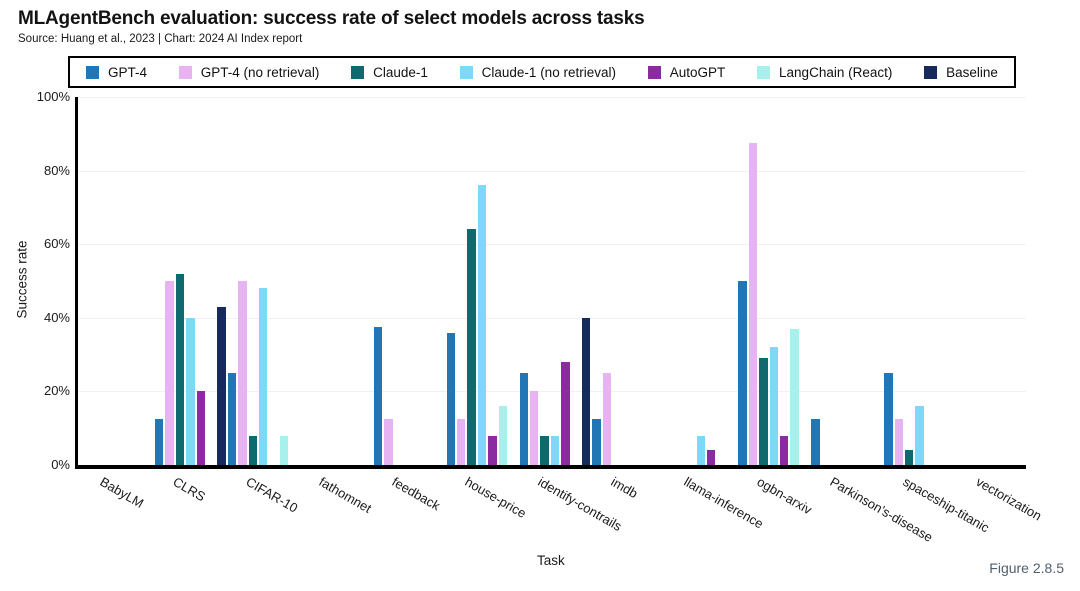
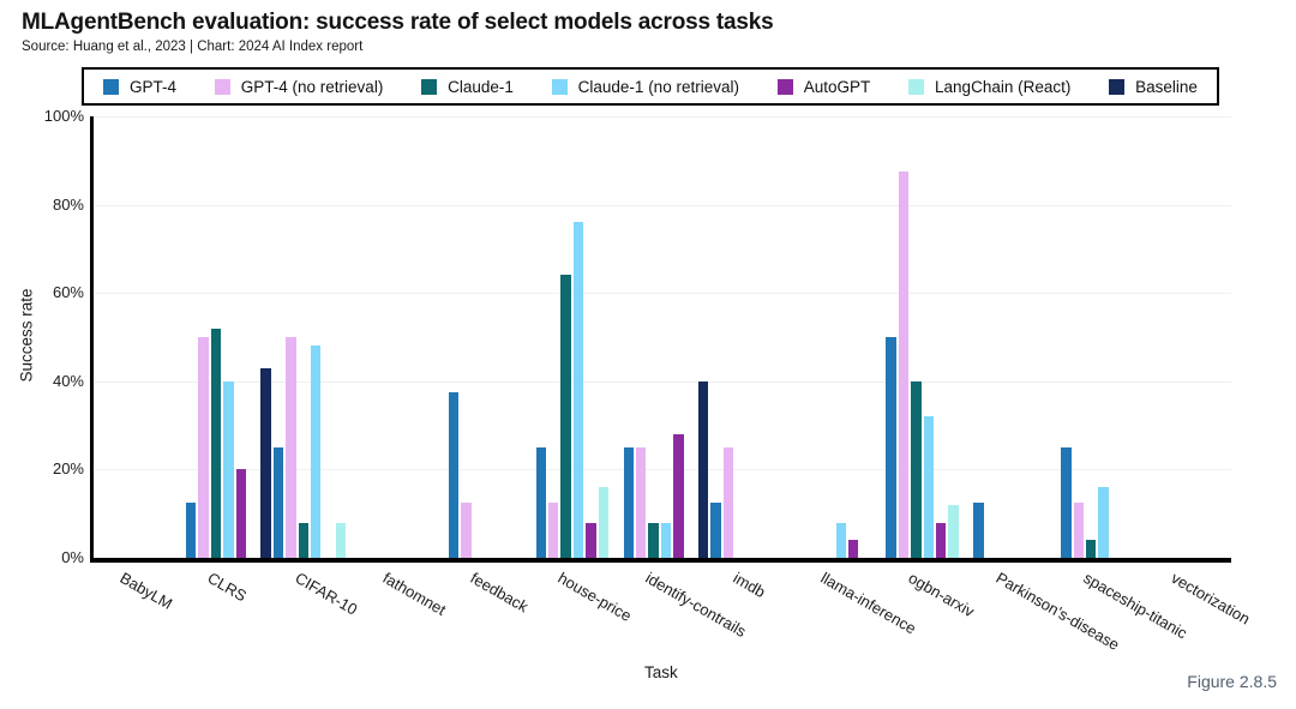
GPT-4/house-price: 36% -> 25%
GPT-4 (no retrieval)/identify-contrails: 20% -> 25%
Claude-1/ogbn-arxiv: 29% -> 40%
LangChain (React)/ogbn-arxiv: 37% -> 12%
